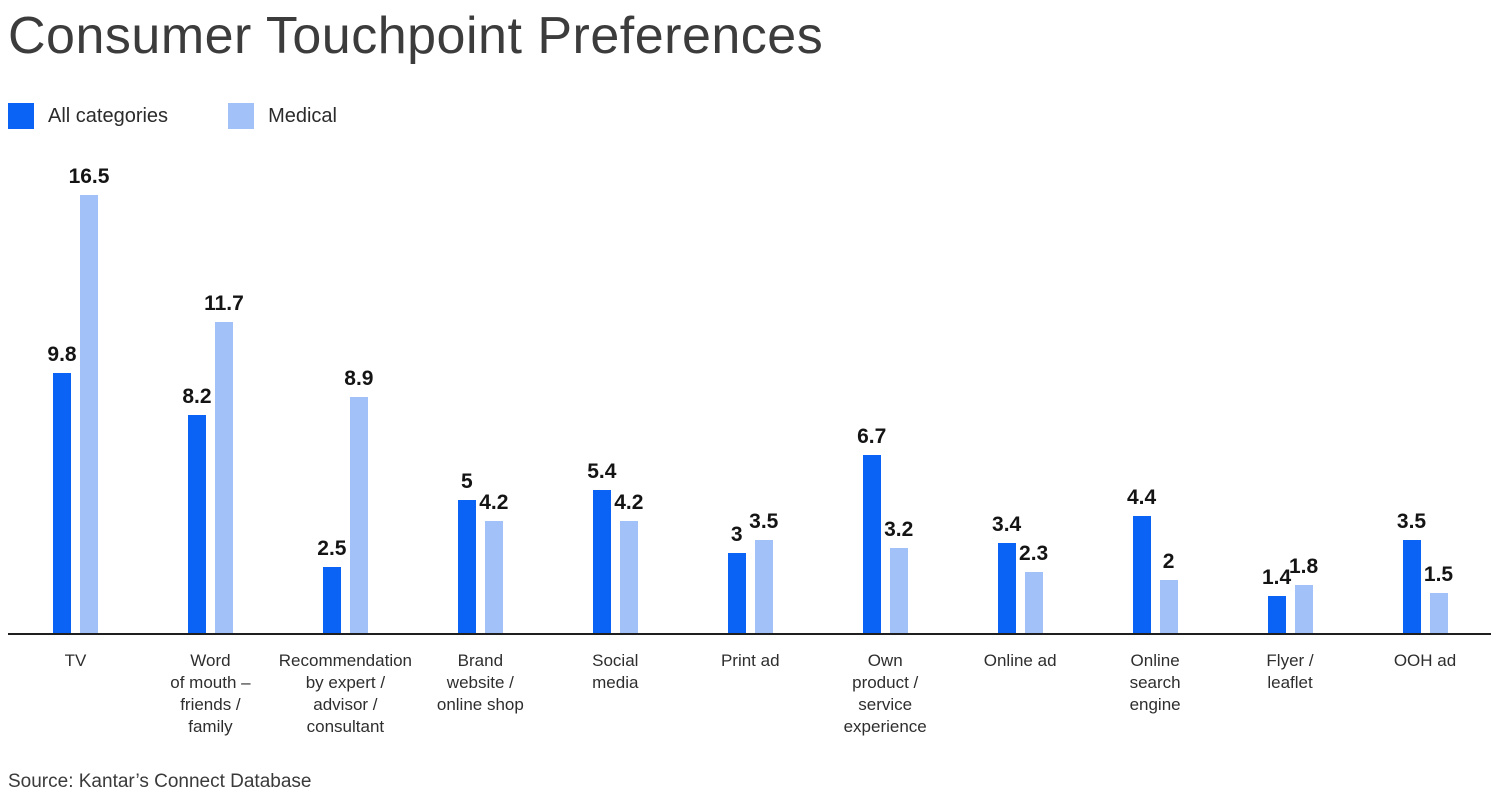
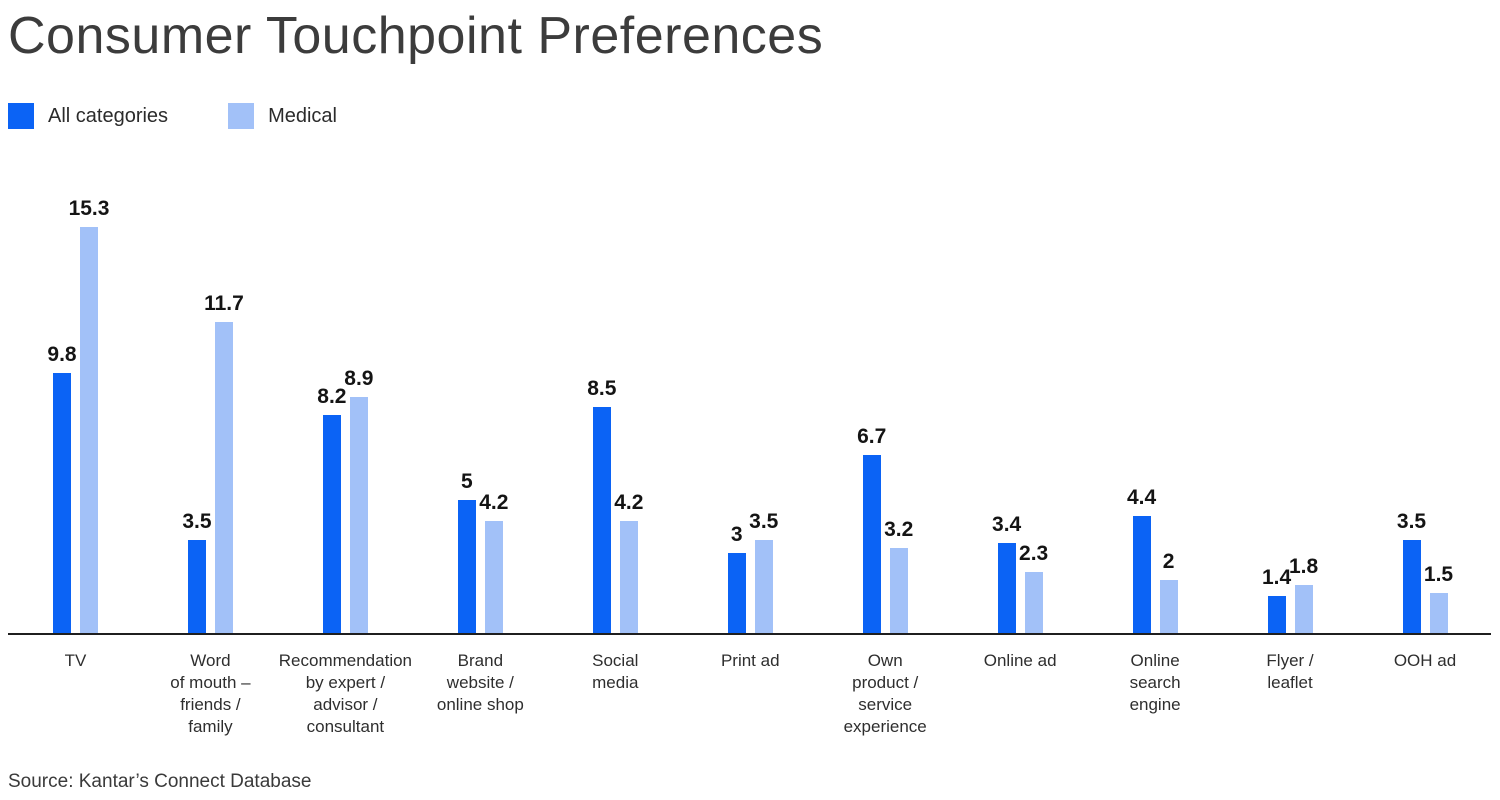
Medical/TV: 16.5 -> 15.3
All categories/Word of mouth – friends / family: 8.2 -> 3.5
All categories/Recommendation by expert / advisor / consultant: 2.5 -> 8.2
All categories/Social media: 5.4 -> 8.5
